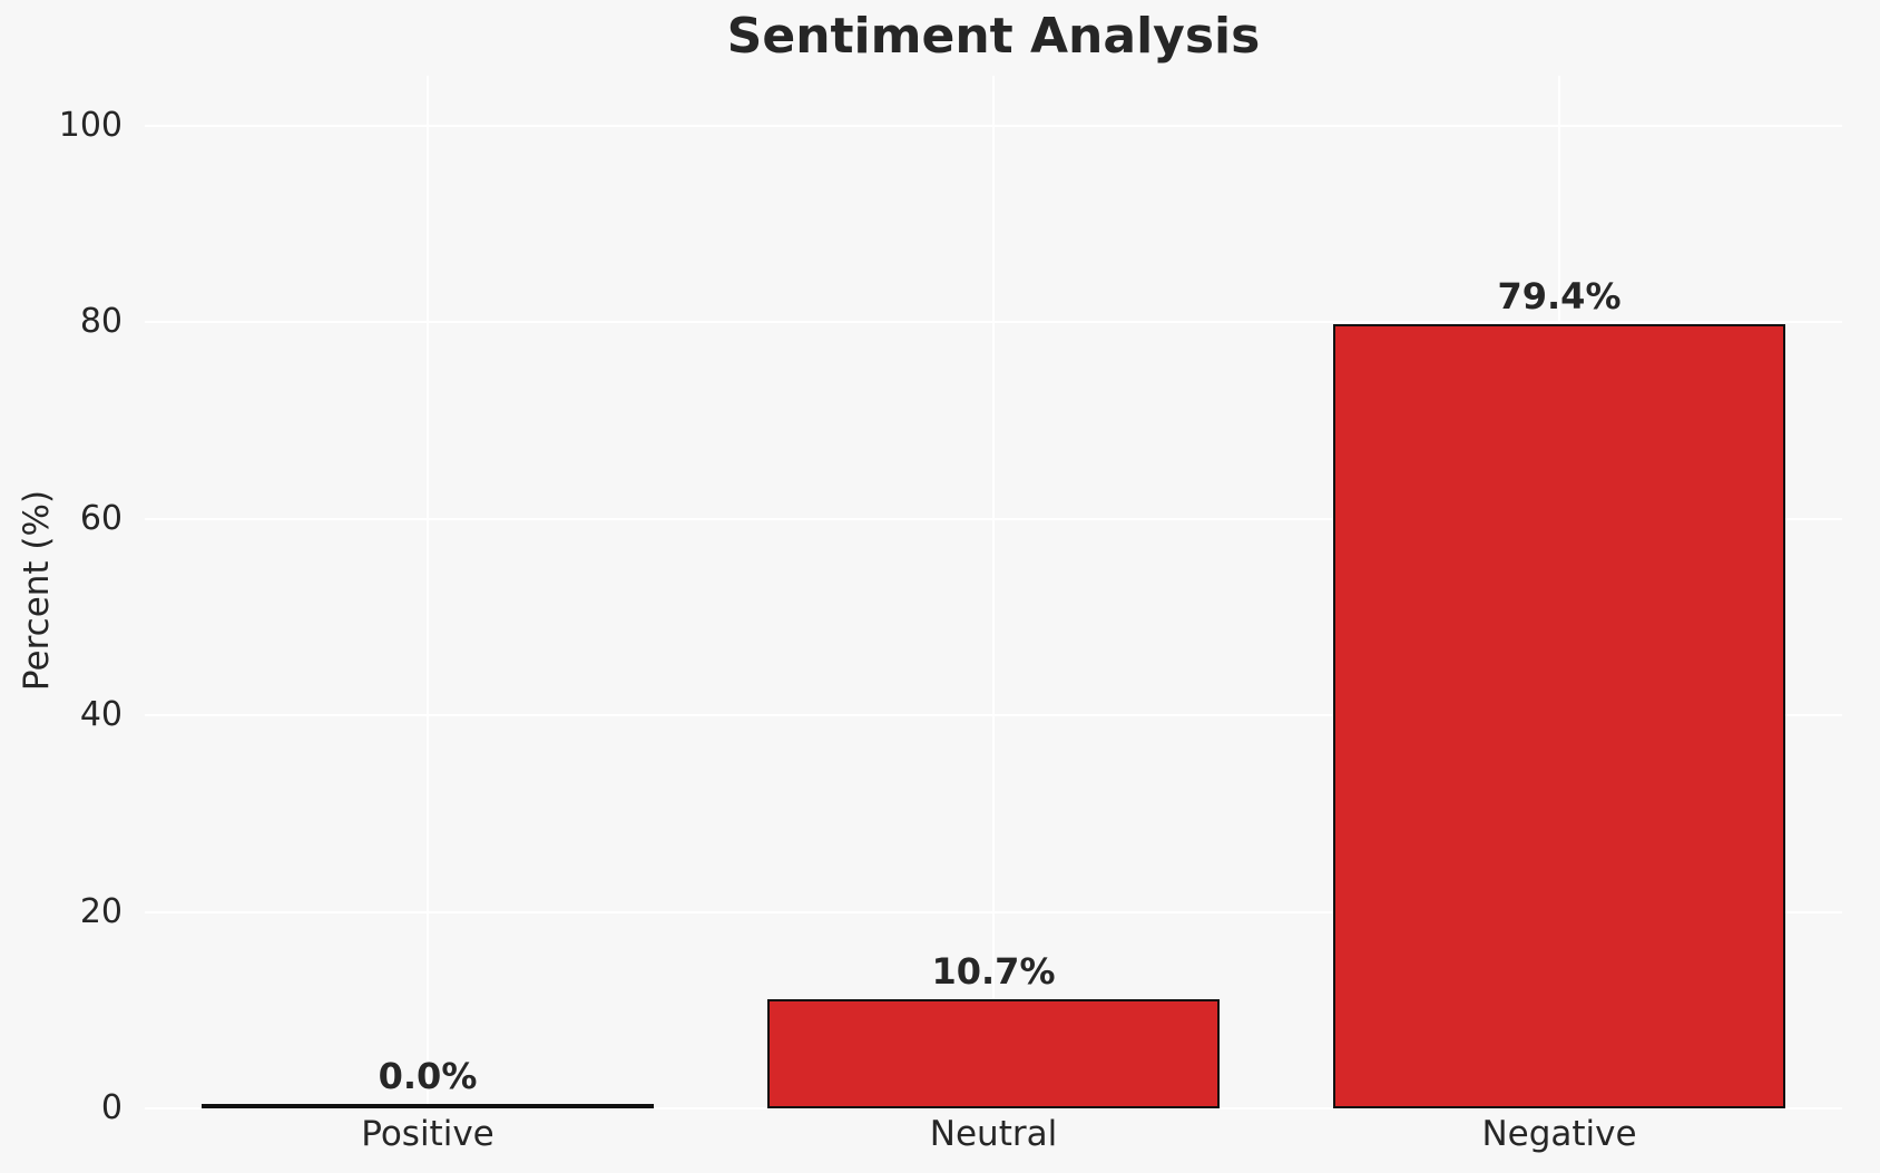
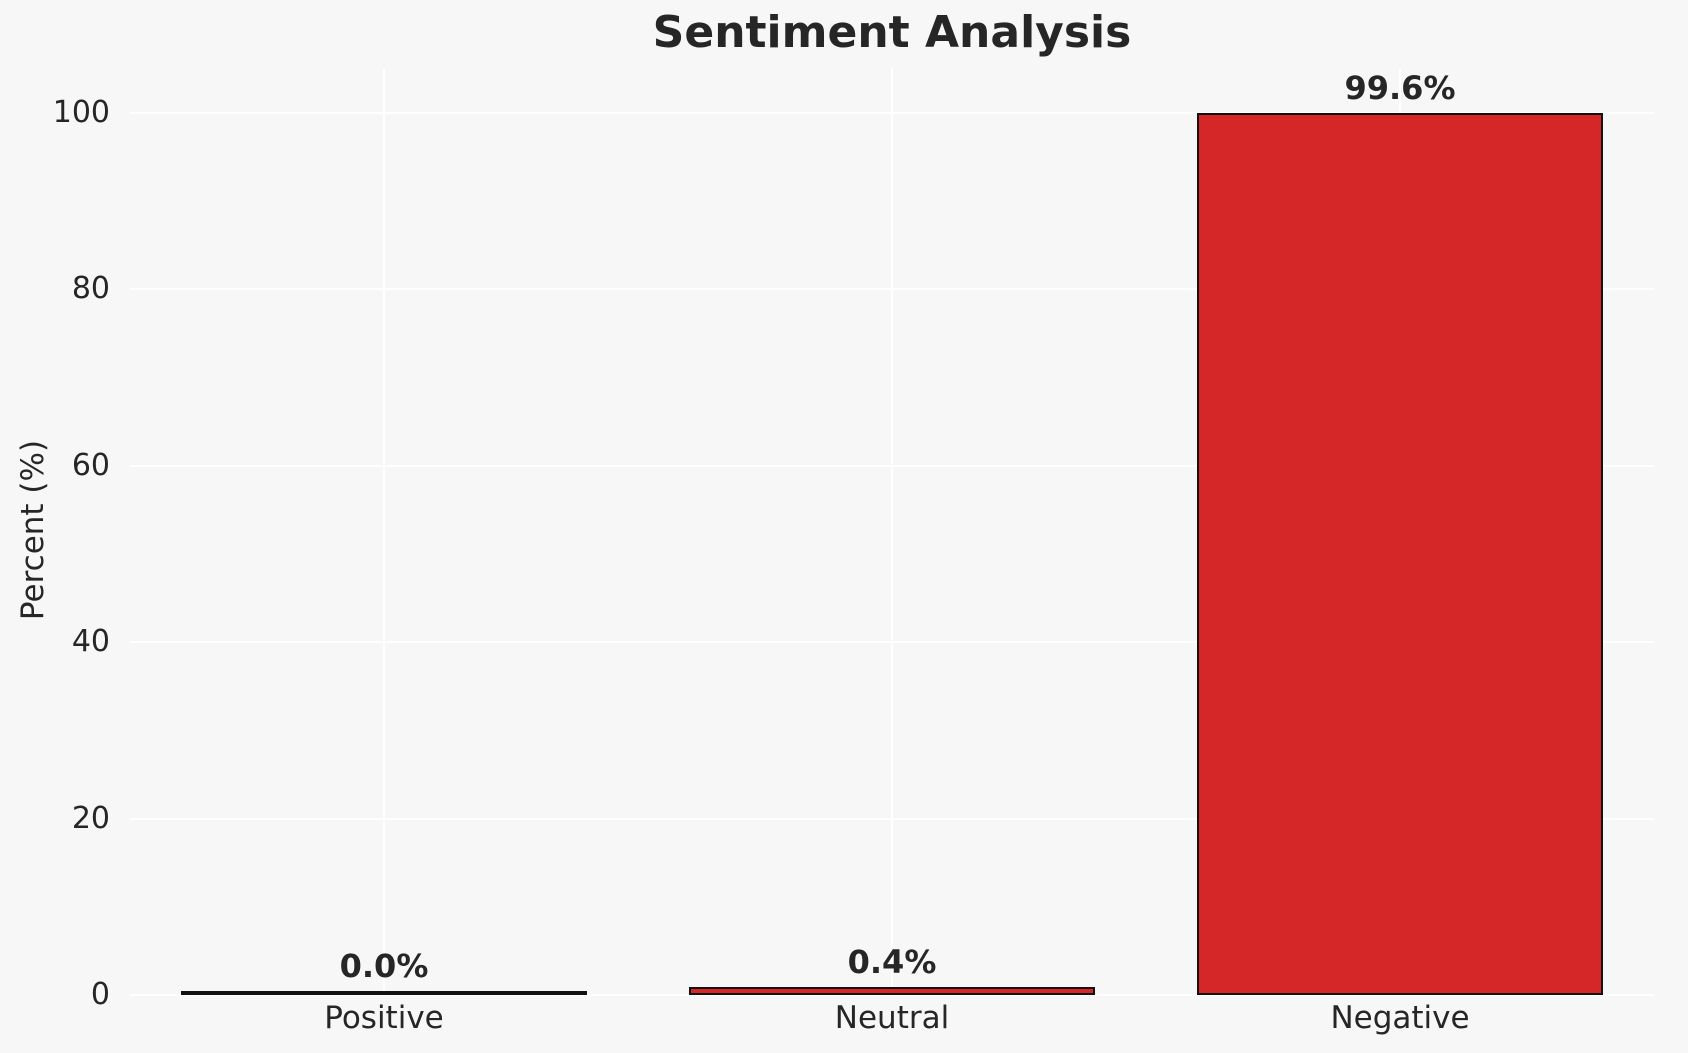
Neutral: 10.7% -> 0.4%
Negative: 79.4% -> 99.6%
